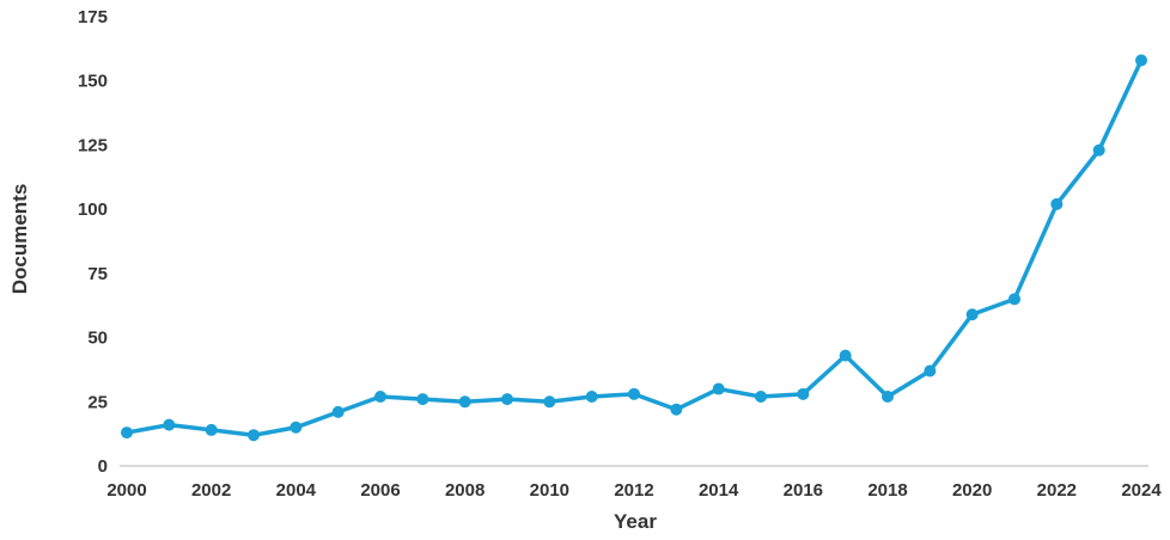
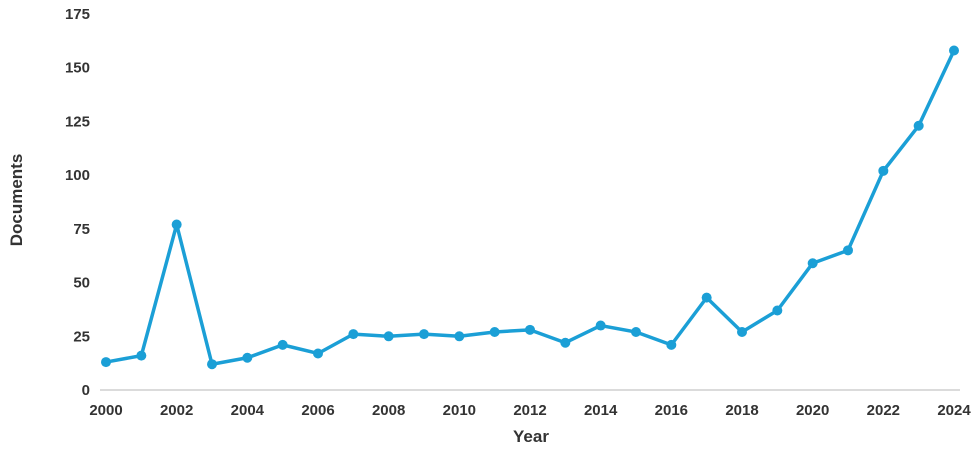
2002: 14 -> 77
2006: 27 -> 17
2016: 28 -> 21
